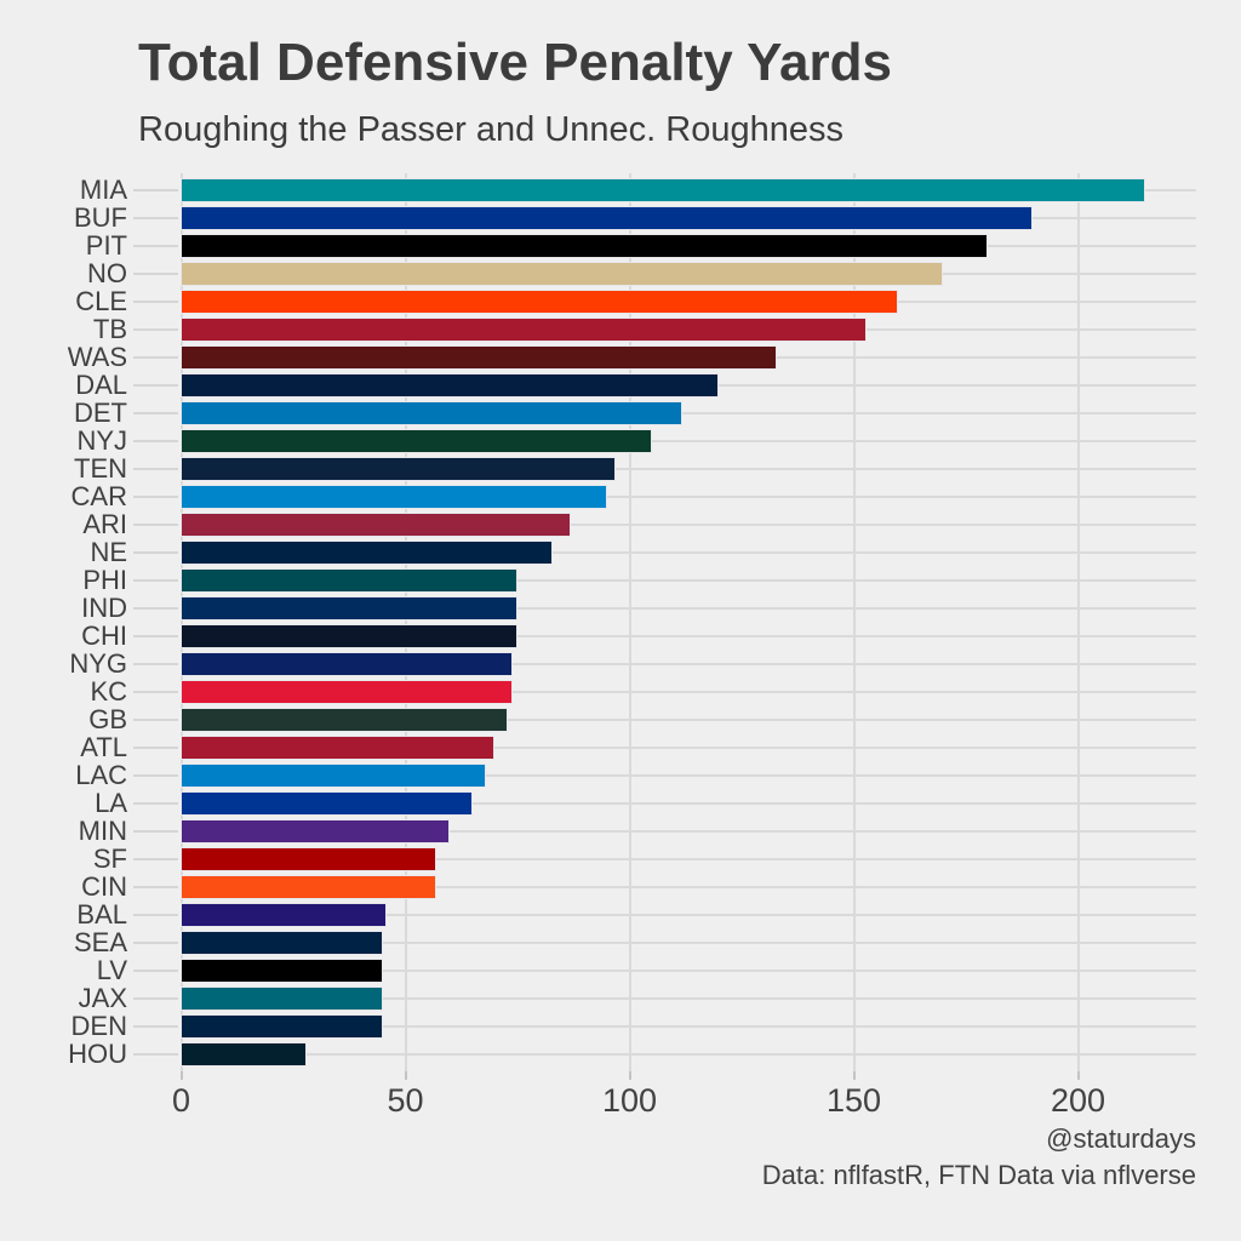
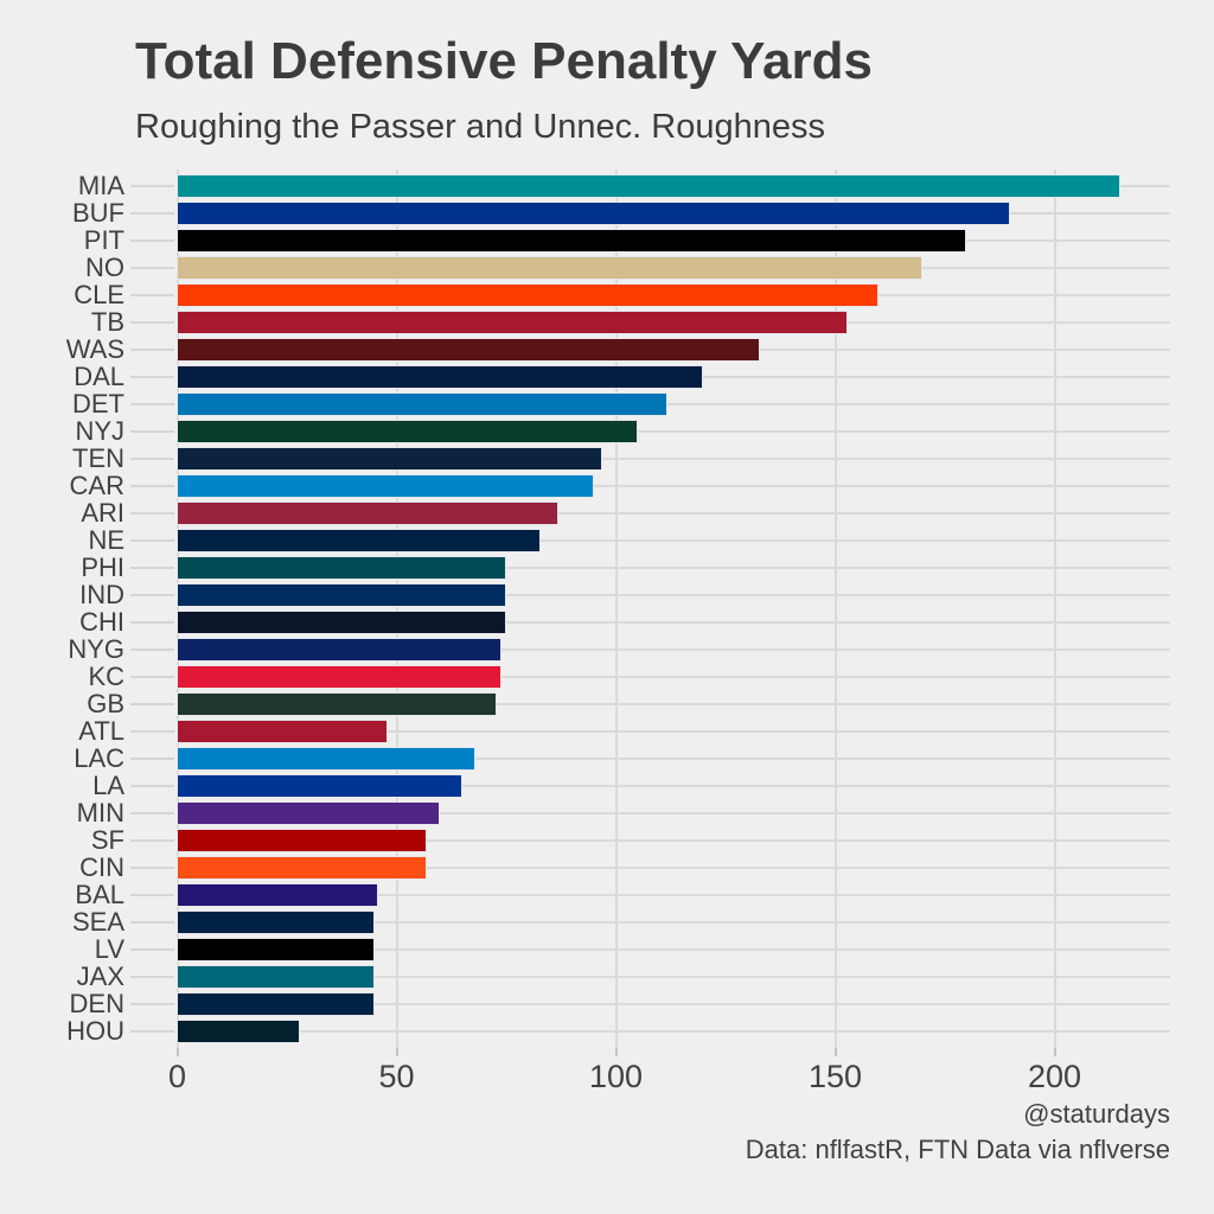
ATL: 70 -> 48
